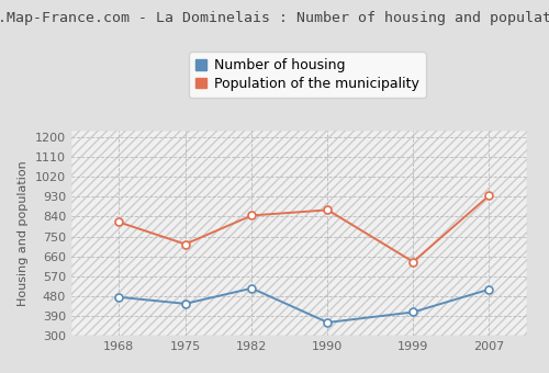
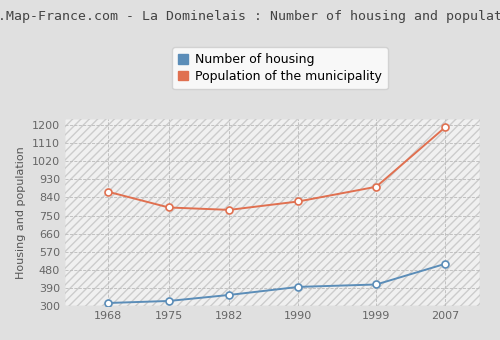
Number of housing/1968: 475 -> 315
Population of the municipality/1968: 815 -> 868
Number of housing/1975: 445 -> 325
Population of the municipality/1975: 715 -> 790
Number of housing/1982: 515 -> 355
Population of the municipality/1982: 845 -> 778
Number of housing/1990: 360 -> 395
Population of the municipality/1990: 870 -> 820
Population of the municipality/1999: 635 -> 893
Population of the municipality/2007: 935 -> 1190
